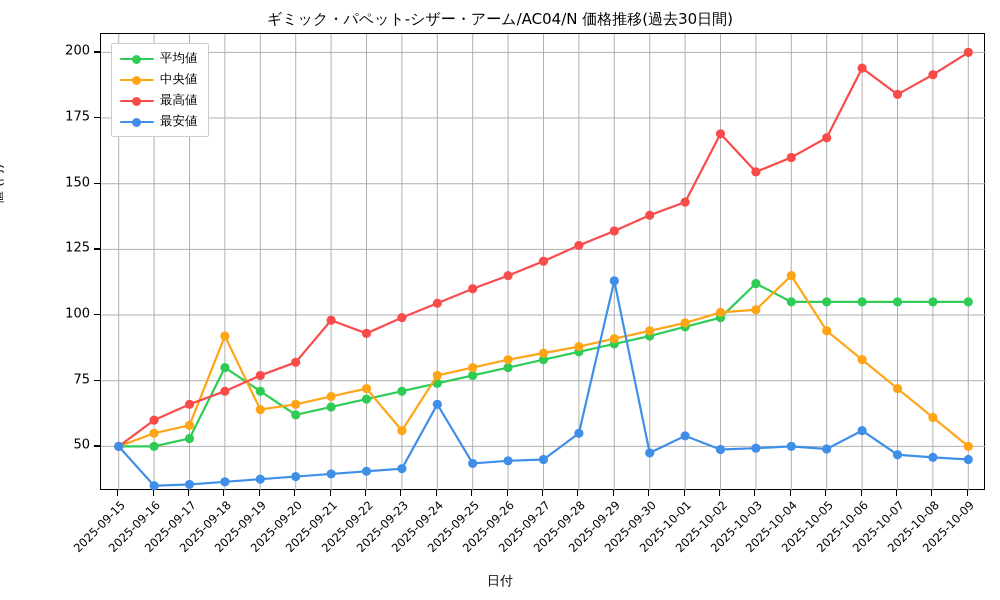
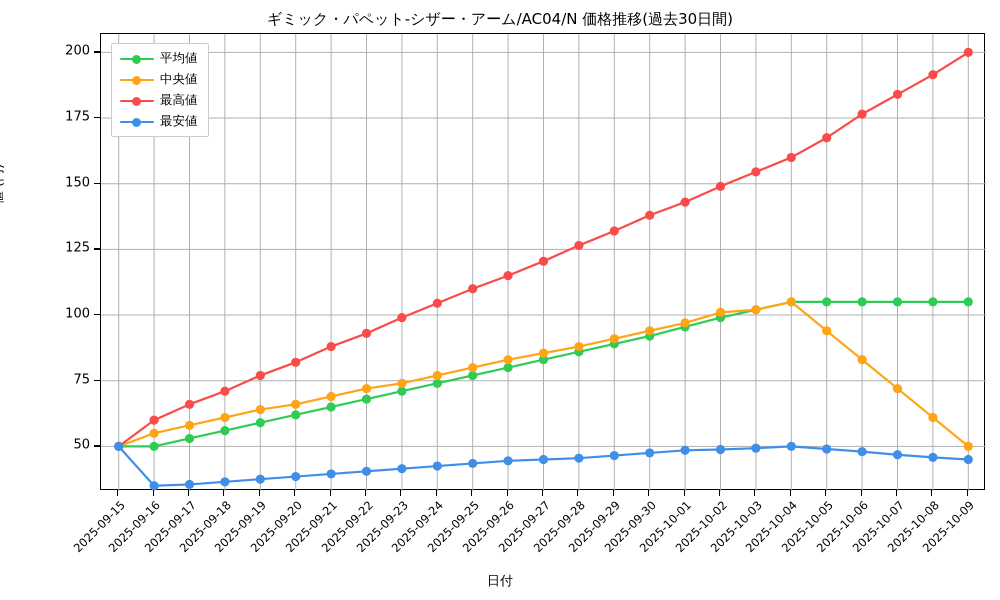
平均値/2025-09-18: 80 -> 56
中央値/2025-09-18: 92 -> 61
平均値/2025-09-19: 71 -> 59
最高値/2025-09-21: 98 -> 88
中央値/2025-09-23: 56 -> 74
最安値/2025-09-24: 66 -> 42
最安値/2025-09-28: 55 -> 46
最安値/2025-09-29: 113 -> 46
最安値/2025-10-01: 54 -> 48
最高値/2025-10-02: 169 -> 149
平均値/2025-10-03: 112 -> 102
中央値/2025-10-04: 115 -> 105
最高値/2025-10-06: 194 -> 176
最安値/2025-10-06: 56 -> 48
